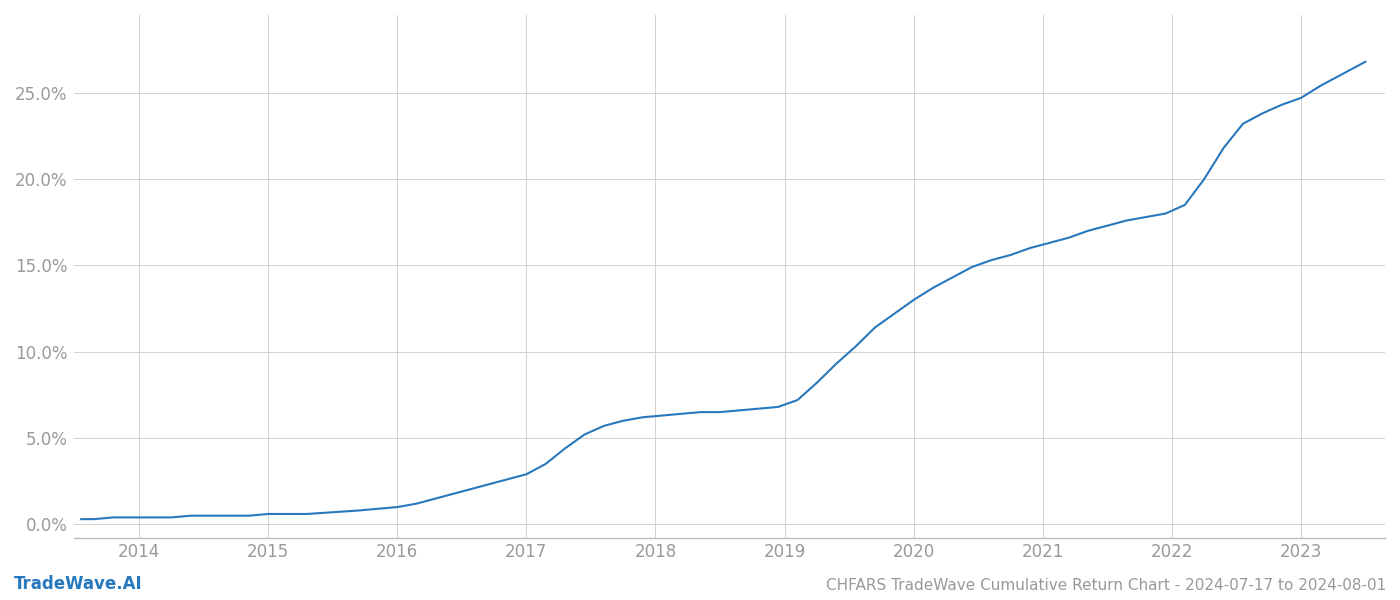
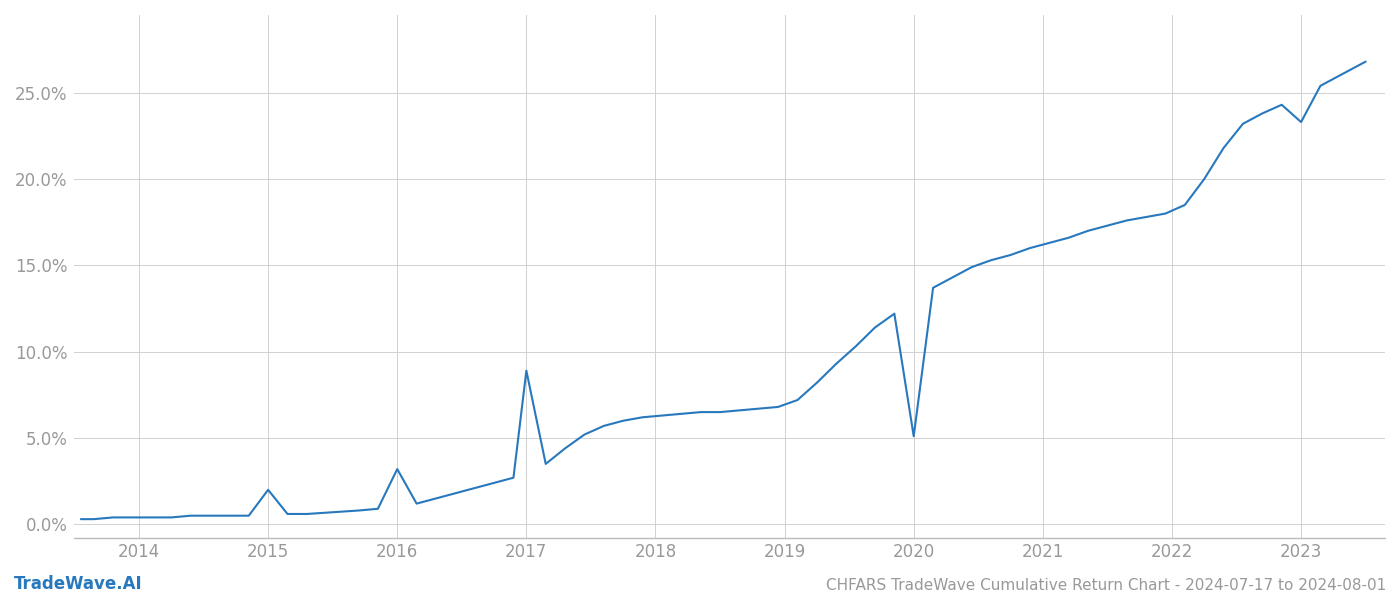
2015: 0.6% -> 2.0%
2016: 1.0% -> 3.2%
2017: 2.9% -> 8.9%
2020: 13.0% -> 5.1%
2023: 24.7% -> 23.3%
